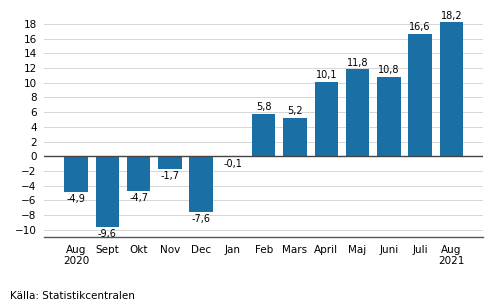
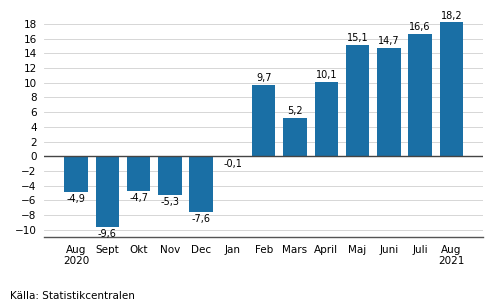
Nov: -1,7 -> -5,3
Feb: 5,8 -> 9,7
Maj: 11,8 -> 15,1
Juni: 10,8 -> 14,7
